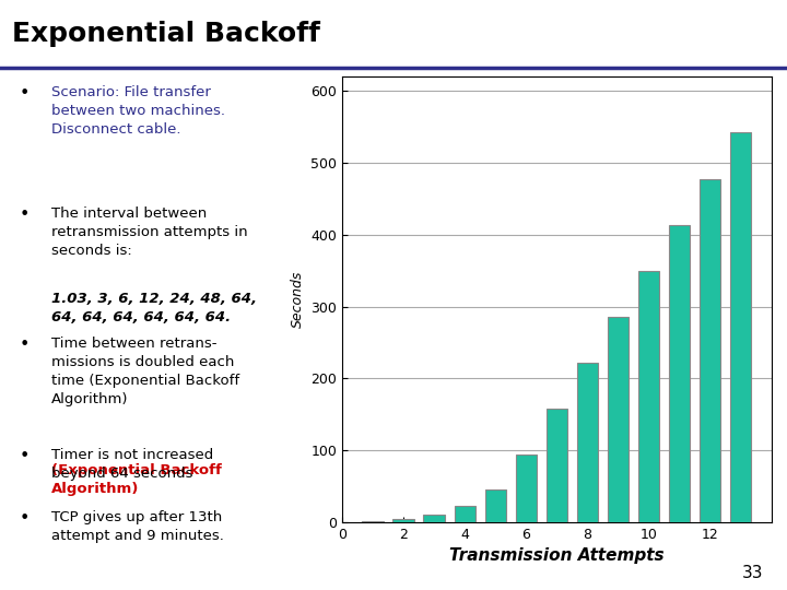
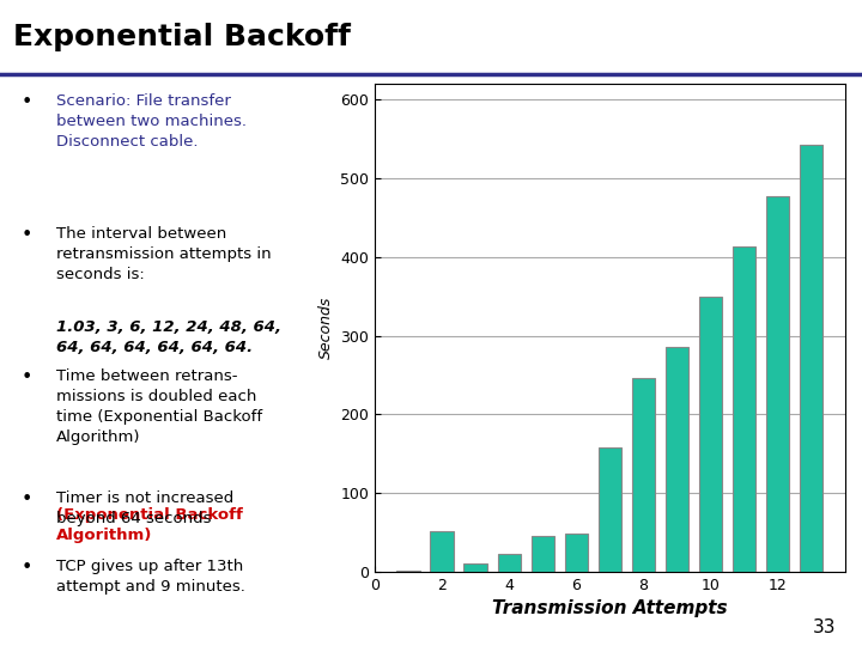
2: 4 -> 52
6: 94 -> 48
8: 222 -> 246
